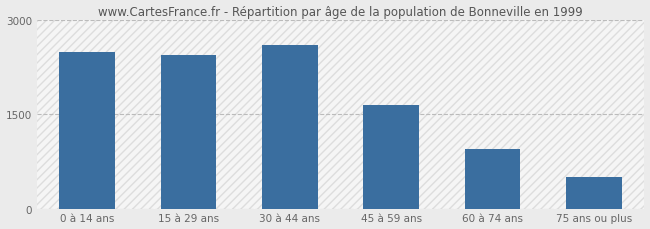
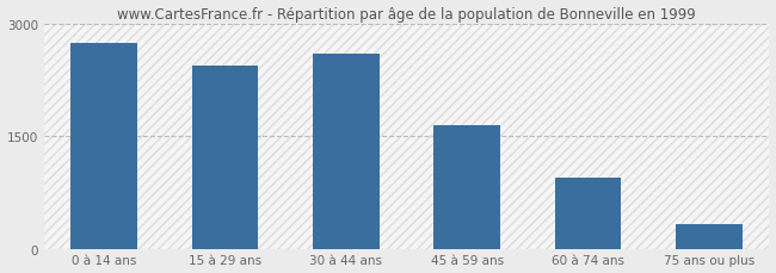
0 à 14 ans: 2500 -> 2740
75 ans ou plus: 500 -> 320
